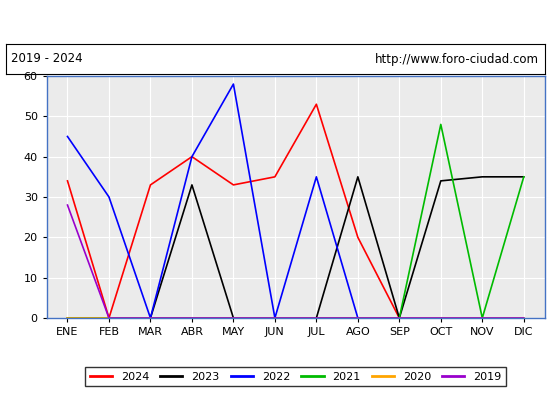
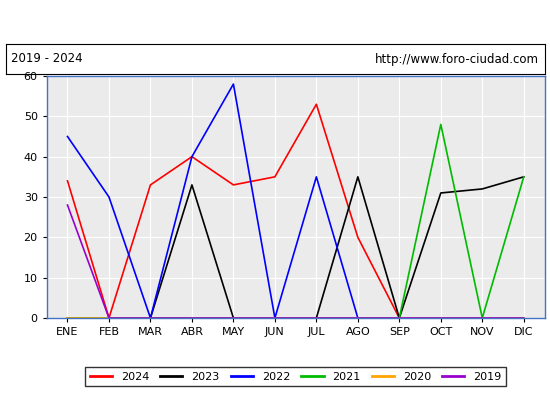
2023/OCT: 34 -> 31
2023/NOV: 35 -> 32
